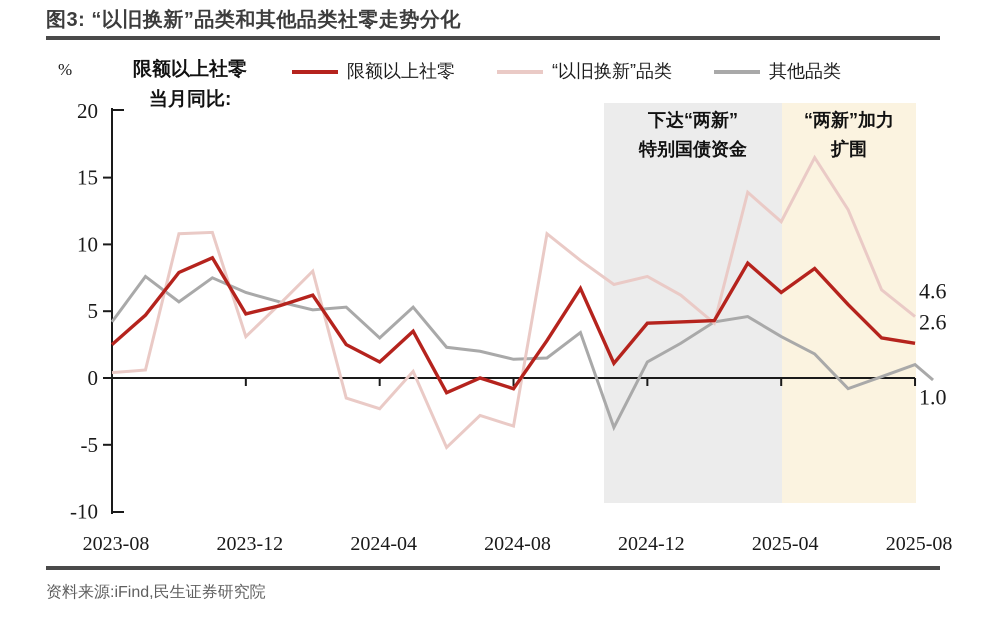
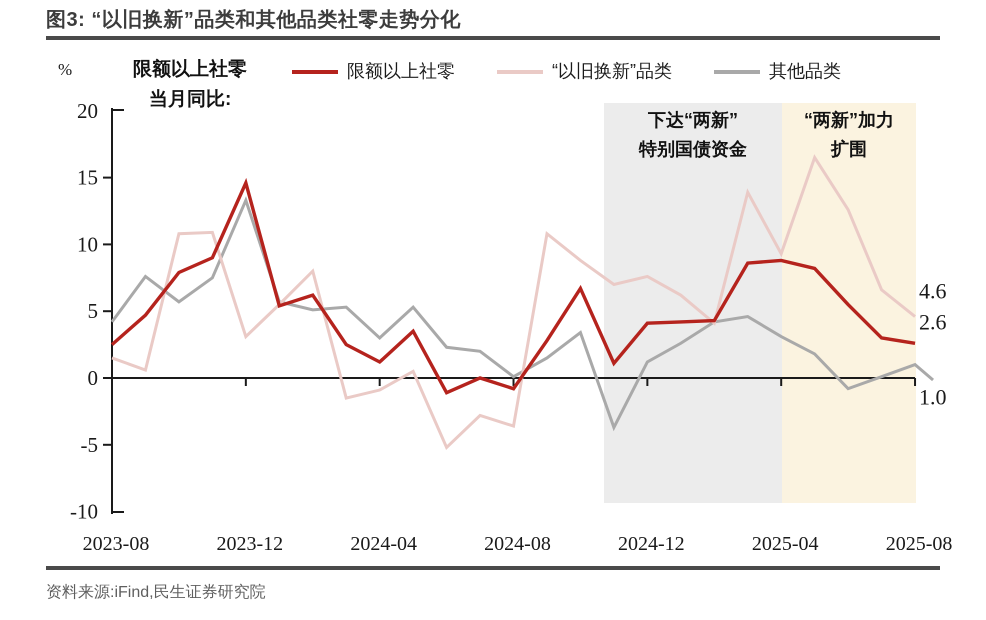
“以旧换新”品类/2023-08: 0.4 -> 1.5
限额以上社零/2023-12: 4.8 -> 14.6
其他品类/2023-12: 6.4 -> 13.3
“以旧换新”品类/2024-04: -2.3 -> -0.9
其他品类/2024-08: 1.4 -> 0.1
限额以上社零/2025-04: 6.4 -> 8.8
“以旧换新”品类/2025-04: 11.7 -> 9.3
